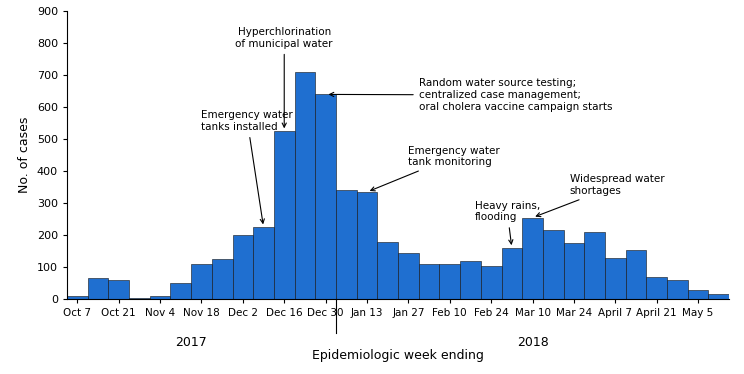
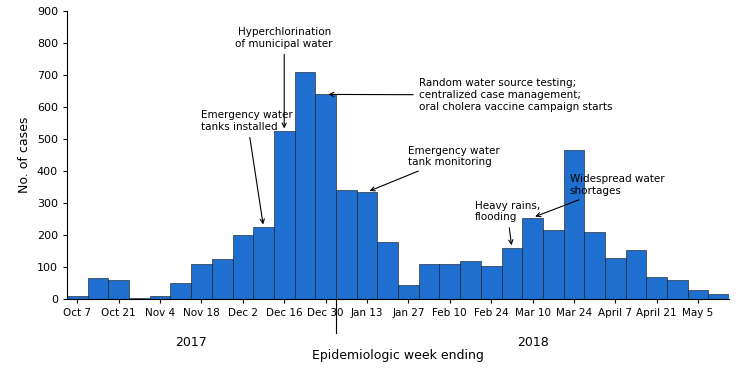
Jan 27: 145 -> 45
Mar 24: 175 -> 465
